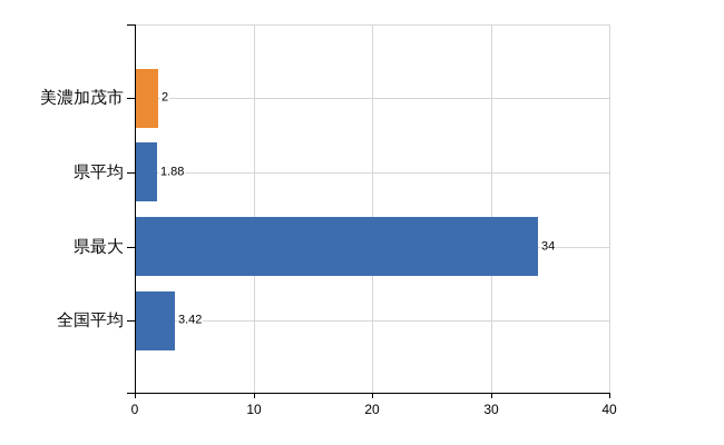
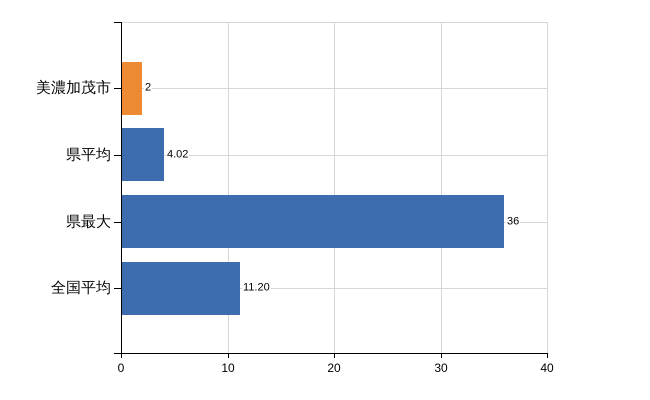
県平均: 1.88 -> 4.02
県最大: 34 -> 36
全国平均: 3.42 -> 11.20
